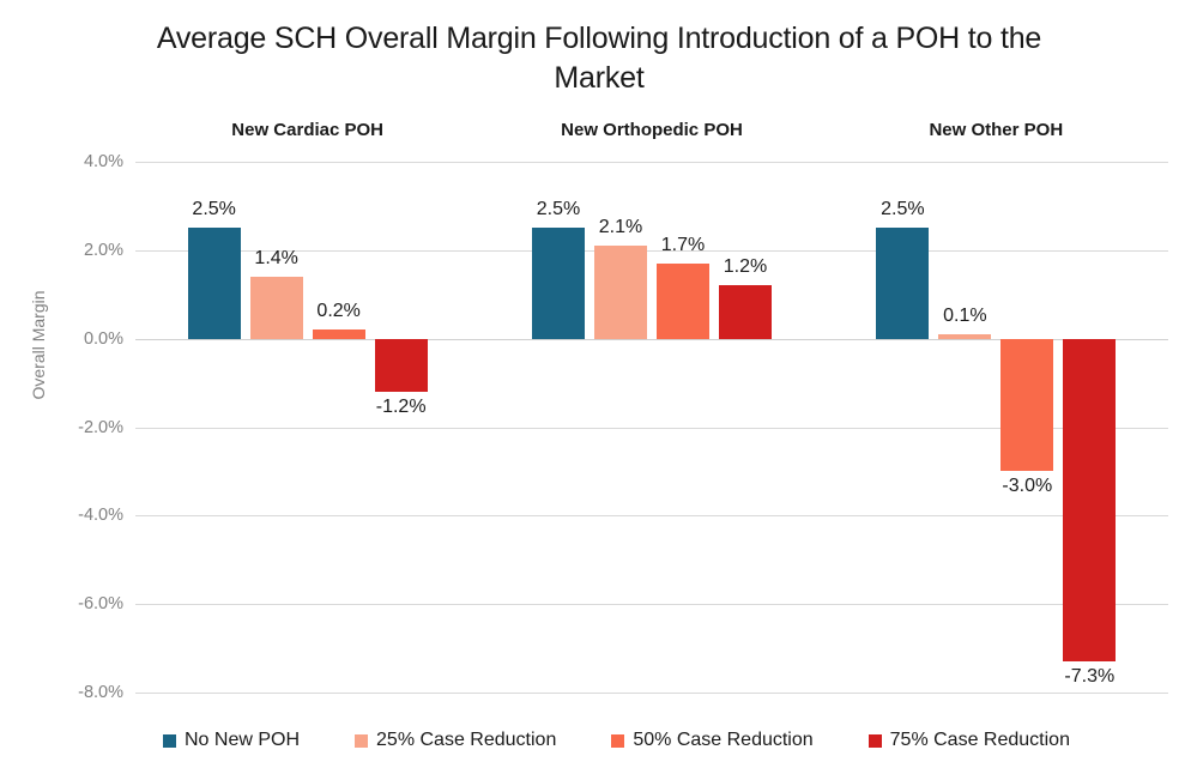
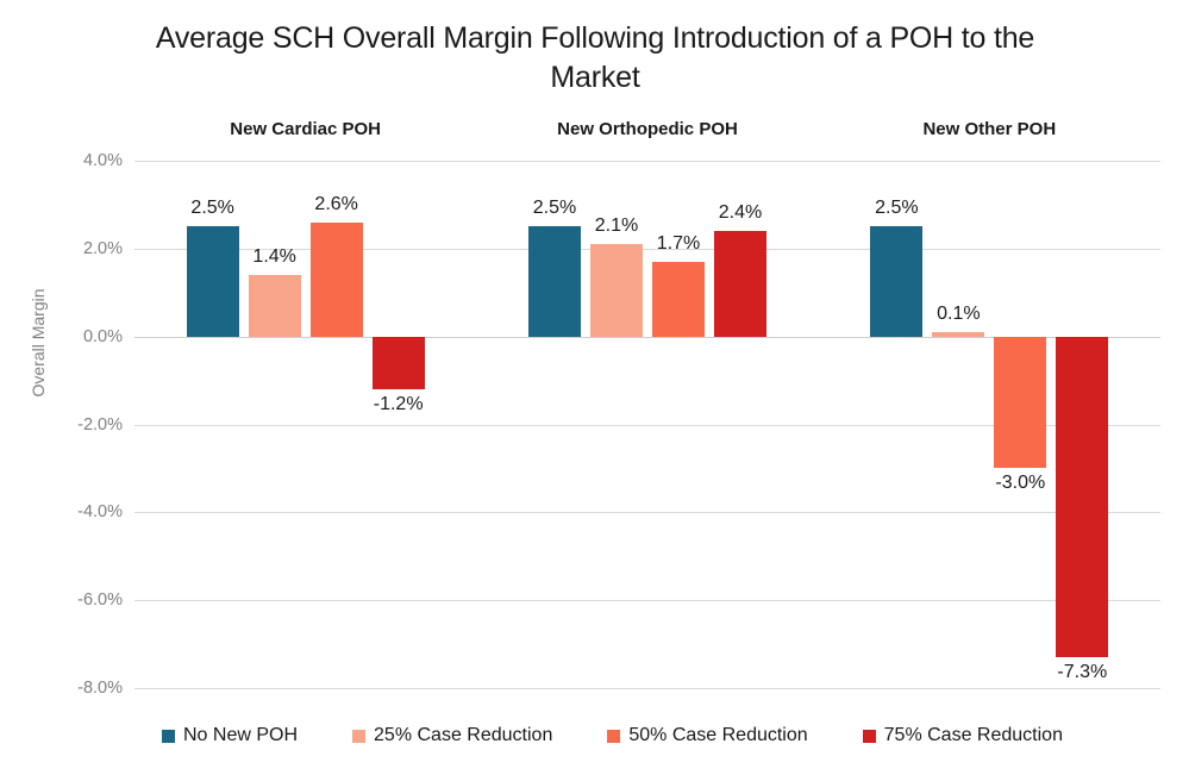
50% Case Reduction/New Cardiac POH: 0.2% -> 2.6%
75% Case Reduction/New Orthopedic POH: 1.2% -> 2.4%
